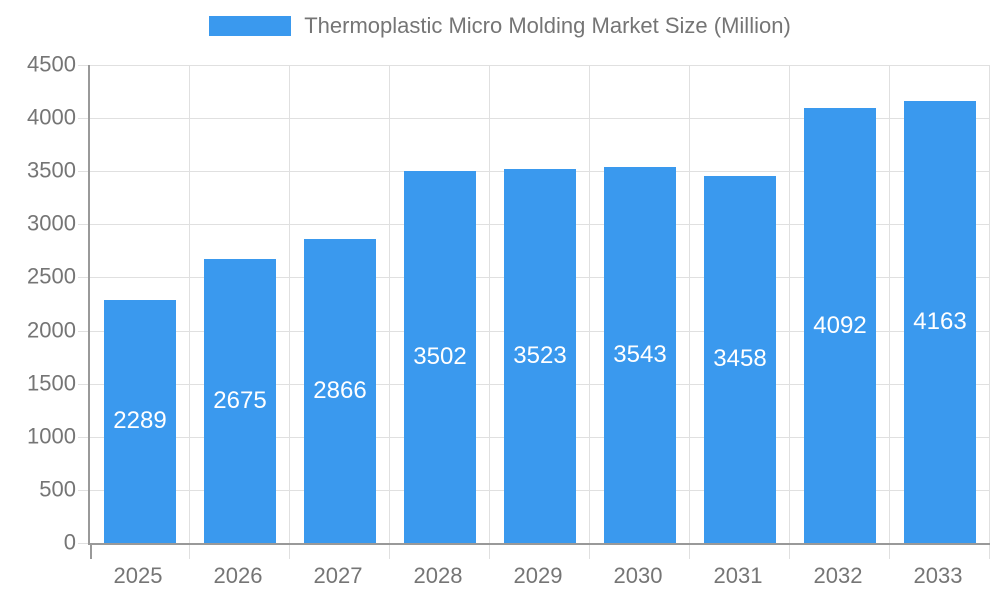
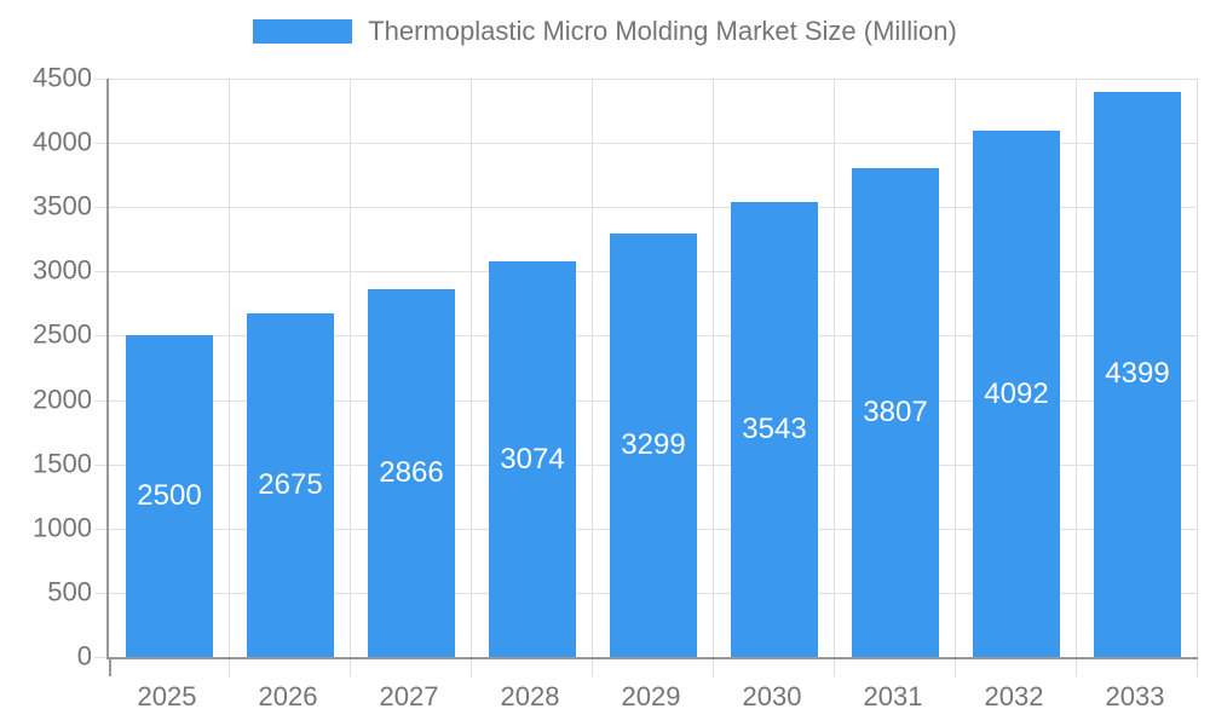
2025: 2289 -> 2500
2028: 3502 -> 3074
2029: 3523 -> 3299
2031: 3458 -> 3807
2033: 4163 -> 4399
